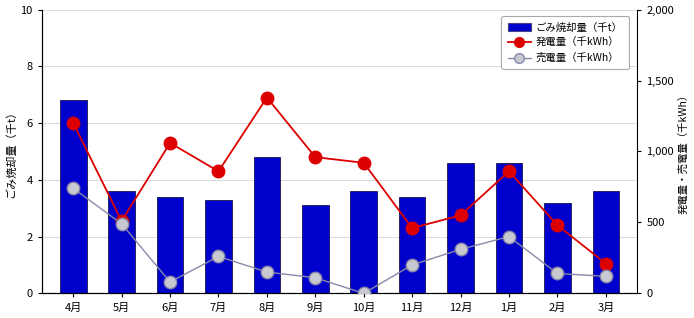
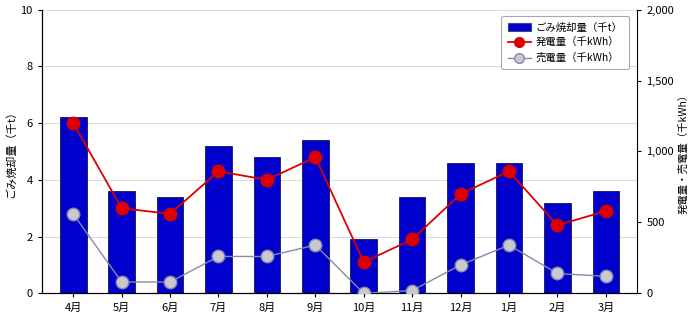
ごみ焼却量（千t）/4月: 6.8 -> 6.2
売電量（千kWh）/4月: 740 -> 560
発電量（千kWh）/5月: 510 -> 600
売電量（千kWh）/5月: 490 -> 80
発電量（千kWh）/6月: 1,060 -> 560
ごみ焼却量（千t）/7月: 3.3 -> 5.2
発電量（千kWh）/8月: 1,380 -> 800
売電量（千kWh）/8月: 150 -> 260
ごみ焼却量（千t）/9月: 3.1 -> 5.4
売電量（千kWh）/9月: 110 -> 340
ごみ焼却量（千t）/10月: 3.6 -> 1.9
発電量（千kWh）/10月: 920 -> 220
発電量（千kWh）/11月: 460 -> 380
売電量（千kWh）/11月: 200 -> 20
発電量（千kWh）/12月: 550 -> 700
売電量（千kWh）/12月: 310 -> 200
売電量（千kWh）/1月: 400 -> 340
発電量（千kWh）/3月: 210 -> 580
